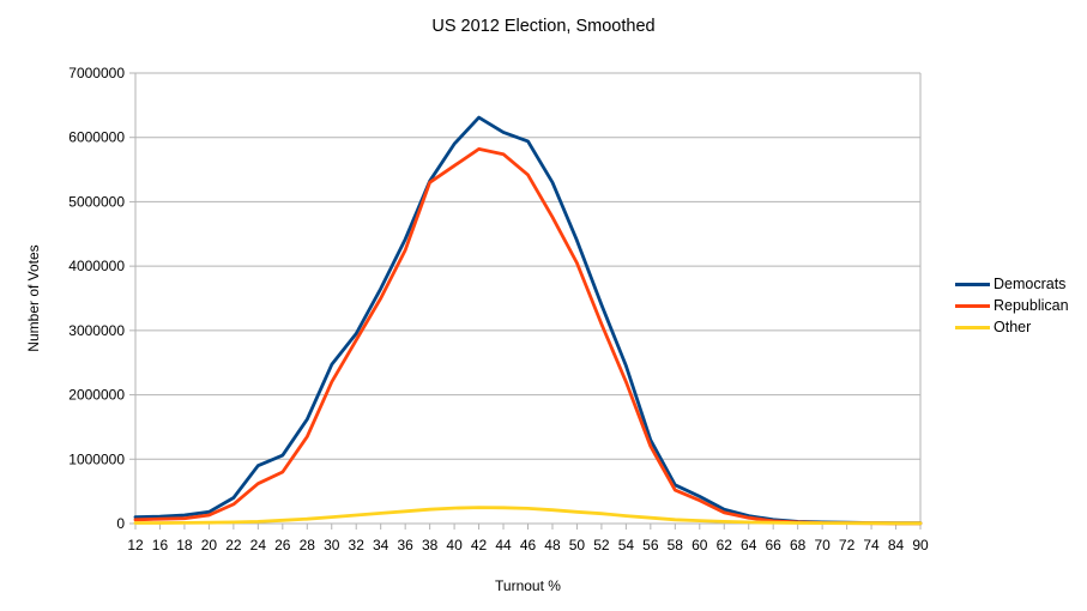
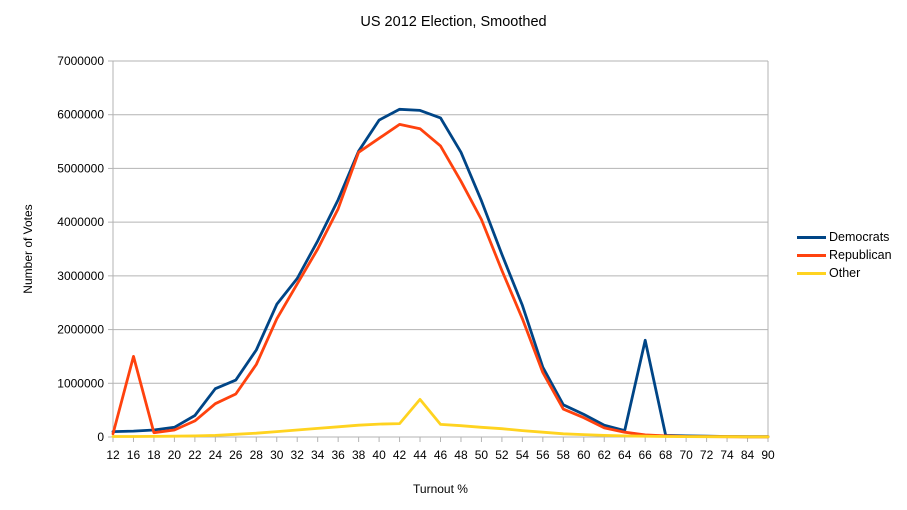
Republican/16: 100000 -> 1500000
Democrats/42: 6300000 -> 6100000
Other/44: 200000 -> 700000
Democrats/66: 100000 -> 1800000
